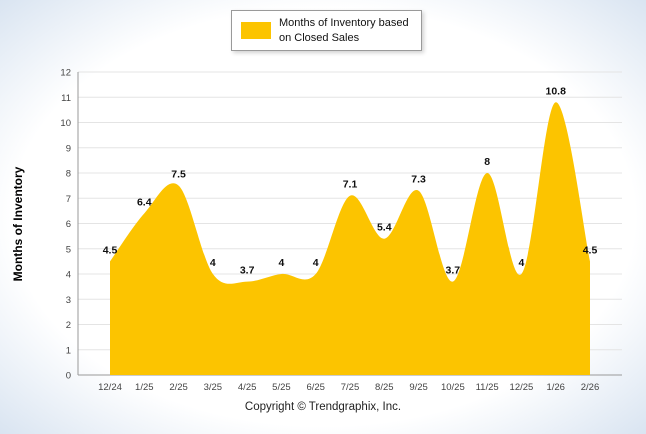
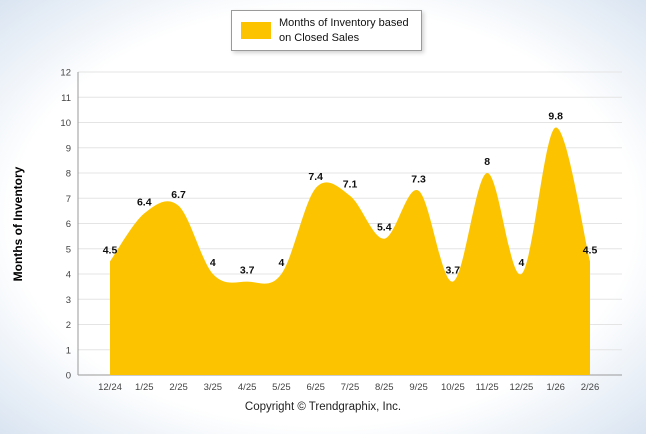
2/25: 7.5 -> 6.7
6/25: 4 -> 7.4
1/26: 10.8 -> 9.8
